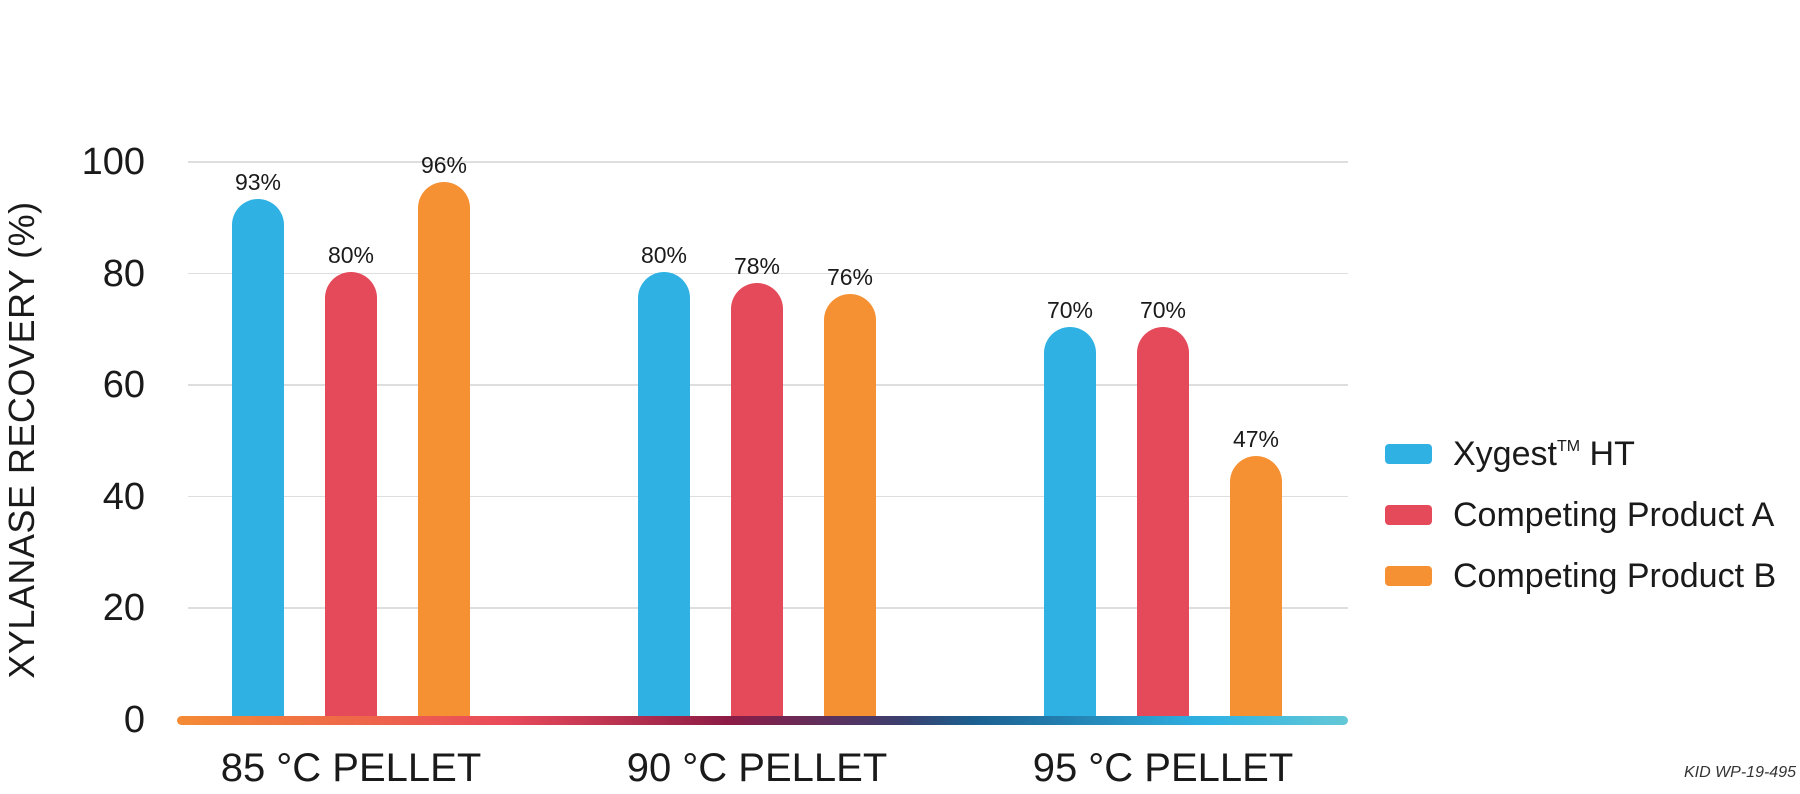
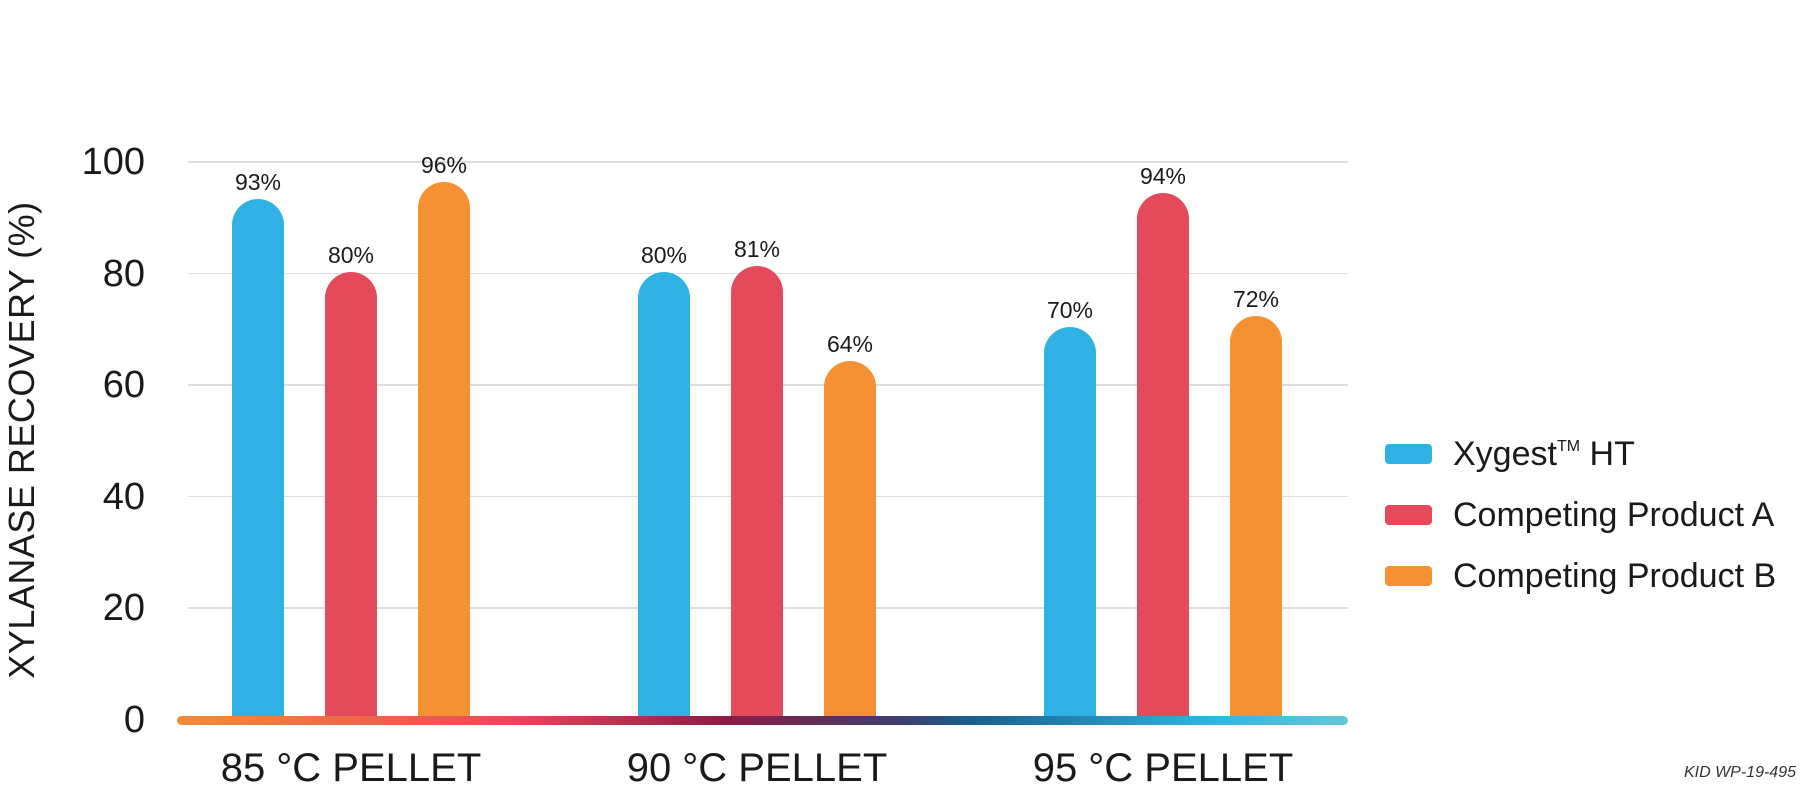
Competing Product A/90 °C PELLET: 78% -> 81%
Competing Product B/90 °C PELLET: 76% -> 64%
Competing Product A/95 °C PELLET: 70% -> 94%
Competing Product B/95 °C PELLET: 47% -> 72%
